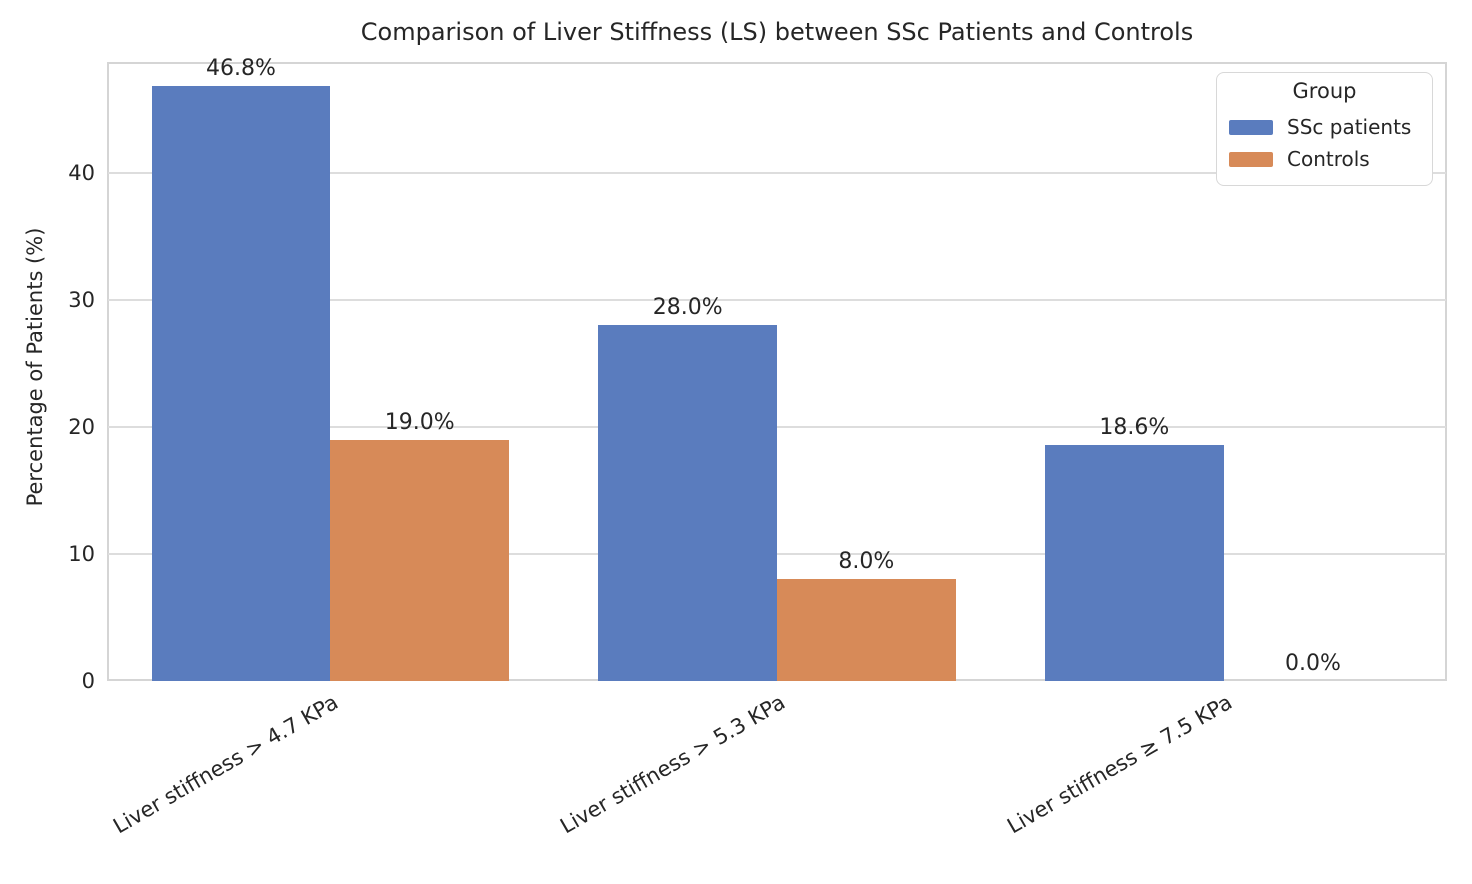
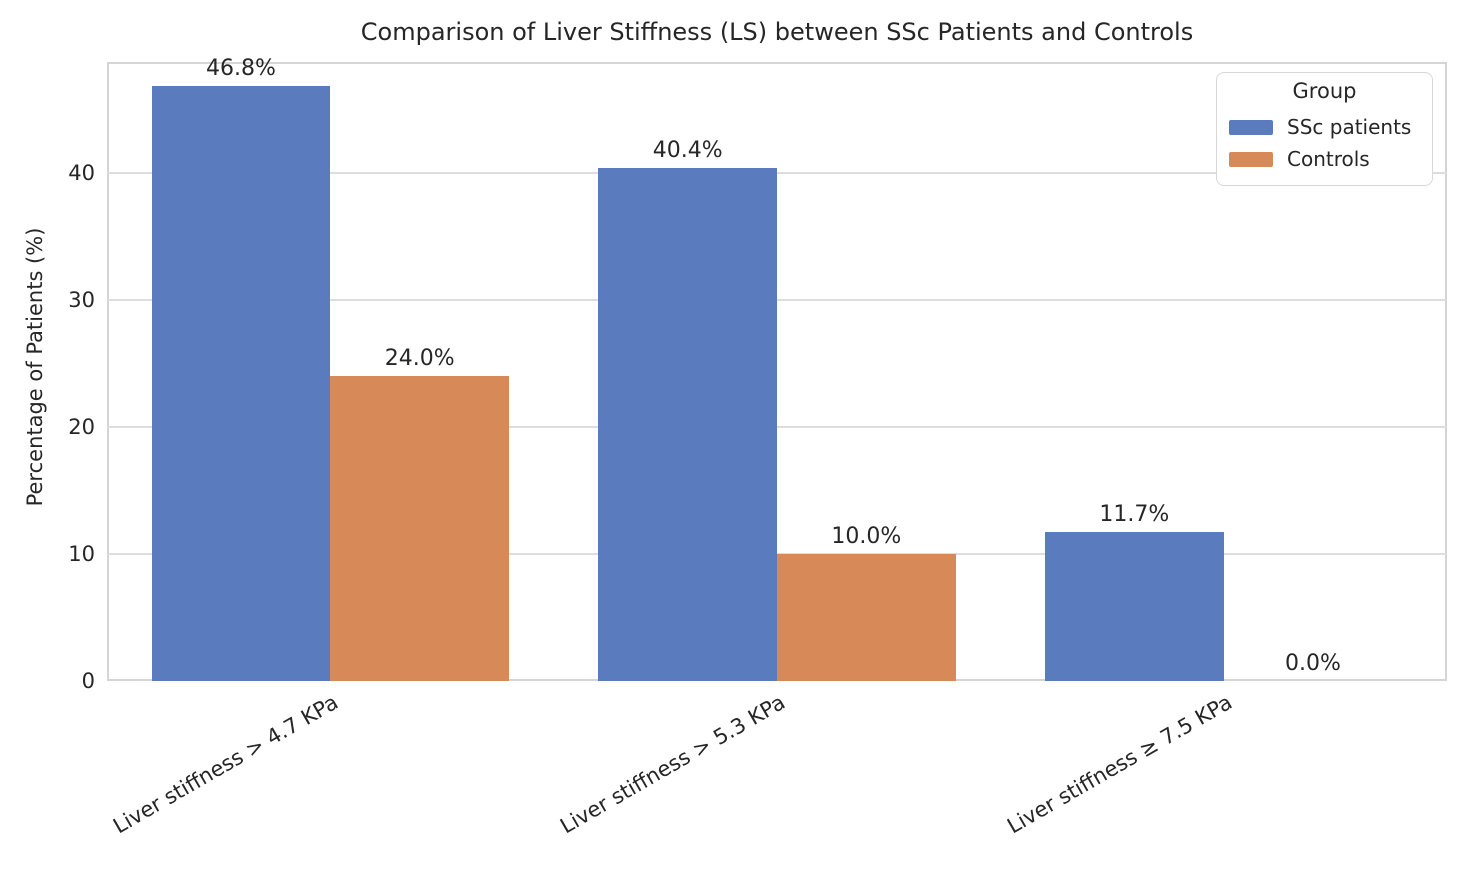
Controls/Liver stiffness > 4.7 KPa: 19.0% -> 24.0%
SSc patients/Liver stiffness > 5.3 KPa: 28.0% -> 40.4%
Controls/Liver stiffness > 5.3 KPa: 8.0% -> 10.0%
SSc patients/Liver stiffness ≥ 7.5 KPa: 18.6% -> 11.7%
